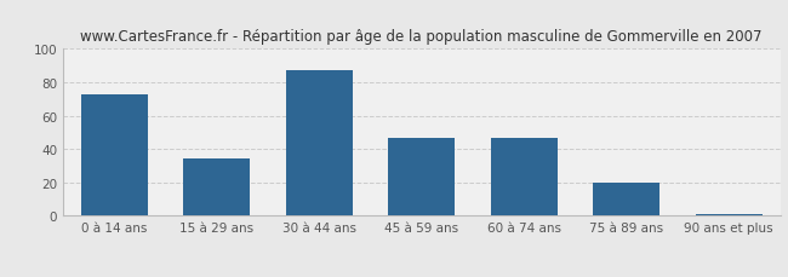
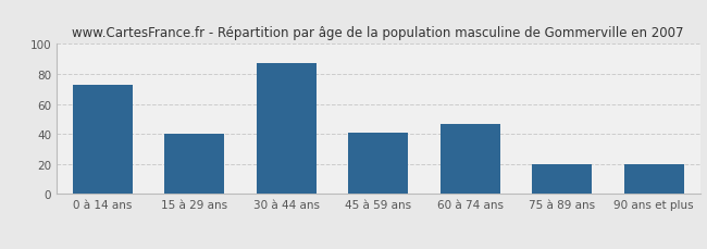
15 à 29 ans: 34 -> 40
45 à 59 ans: 47 -> 41
90 ans et plus: 1 -> 20
